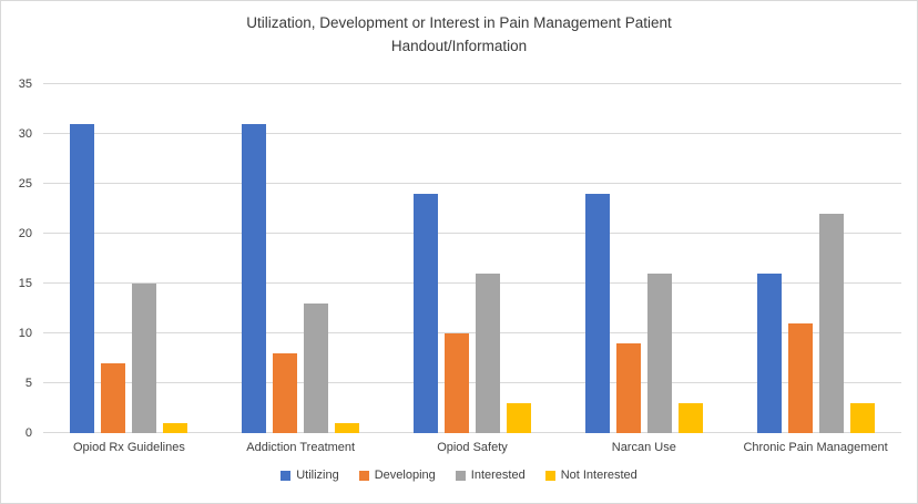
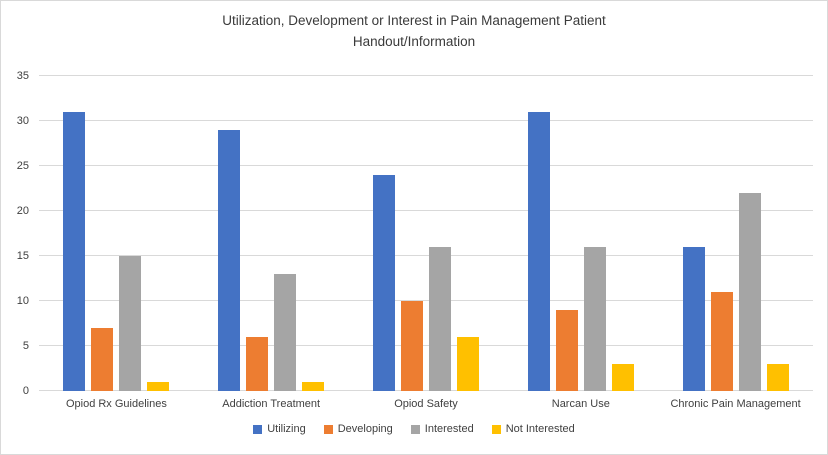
Utilizing/Addiction Treatment: 31 -> 29
Developing/Addiction Treatment: 8 -> 6
Not Interested/Opiod Safety: 3 -> 6
Utilizing/Narcan Use: 24 -> 31
